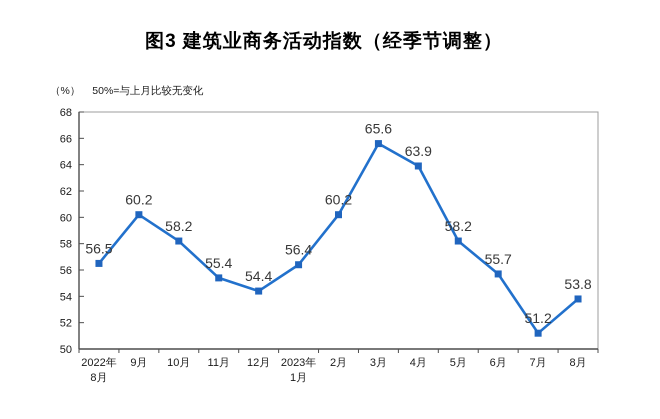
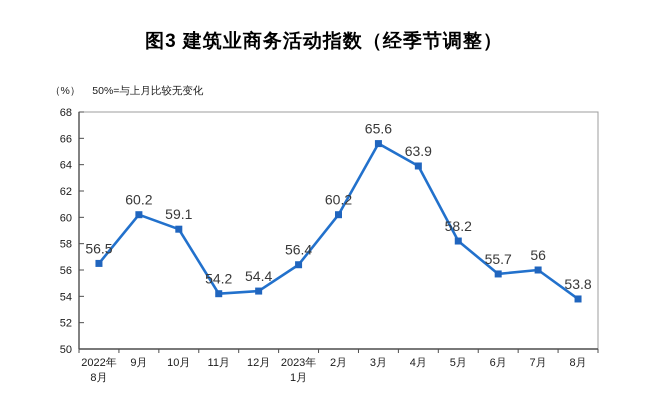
10月: 58.2 -> 59.1
11月: 55.4 -> 54.2
7月: 51.2 -> 56
